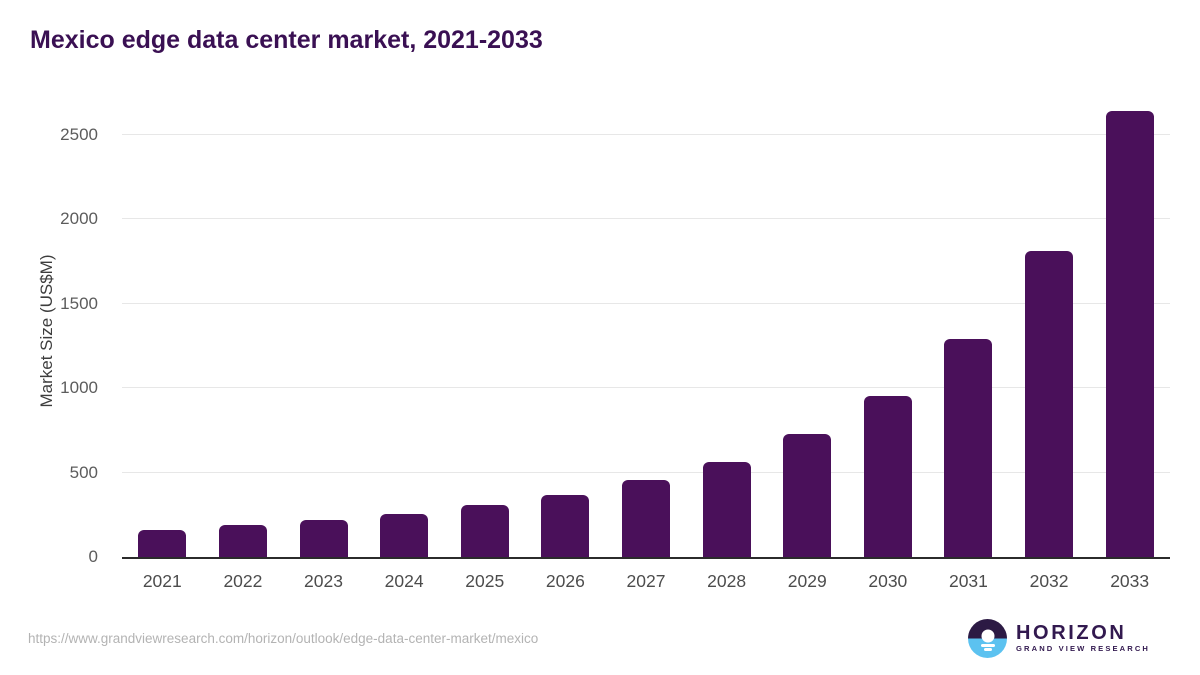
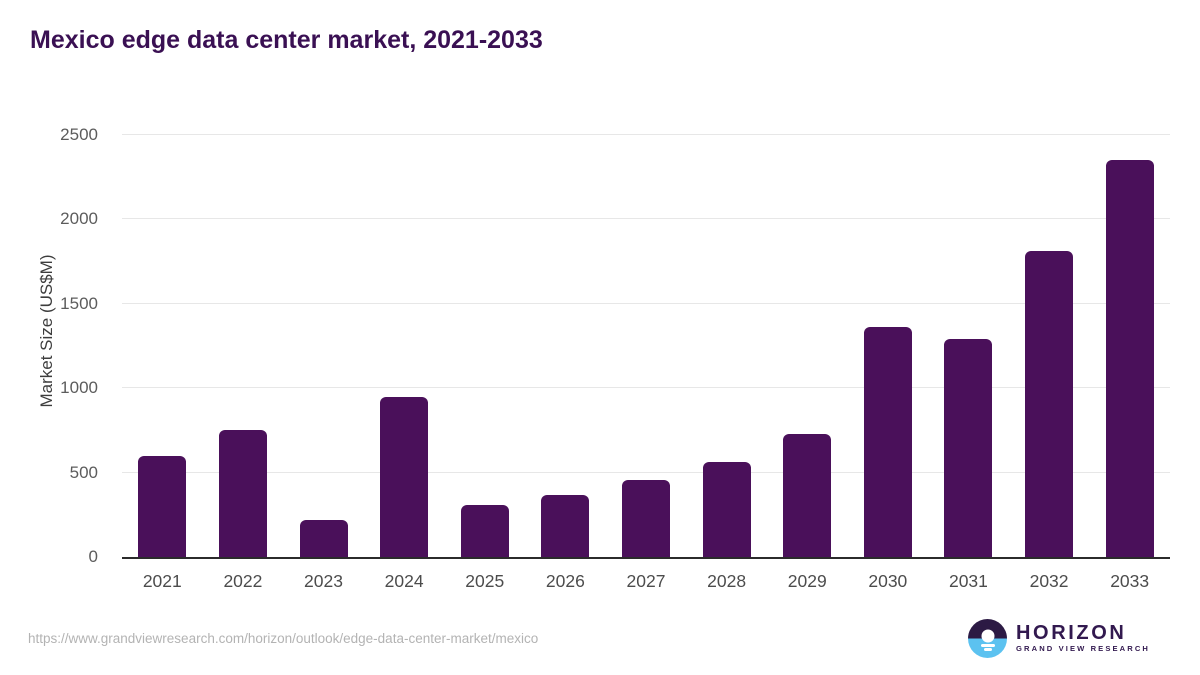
2021: 160 -> 600
2022: 190 -> 750
2024: 250 -> 950
2030: 960 -> 1360
2033: 2640 -> 2350
